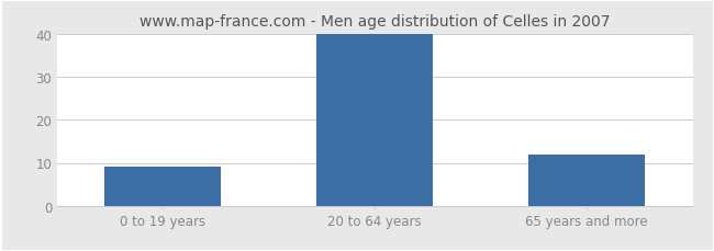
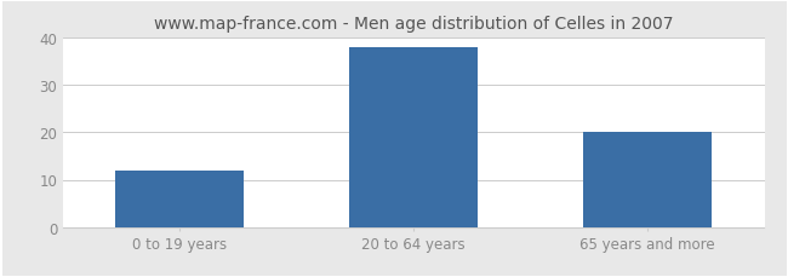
0 to 19 years: 9 -> 12
20 to 64 years: 40 -> 38
65 years and more: 12 -> 20
